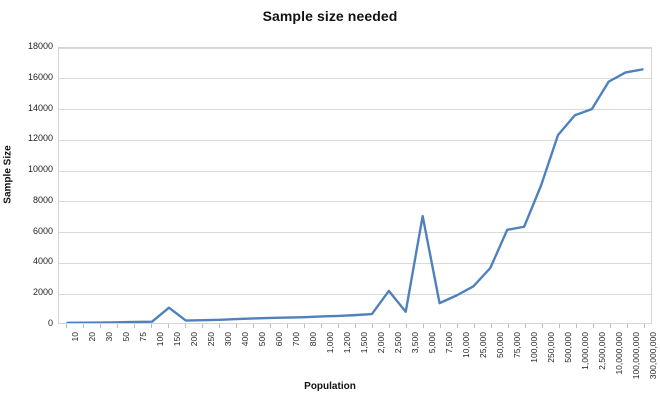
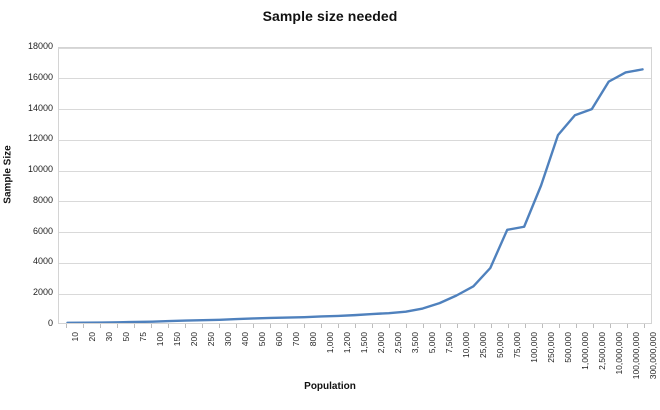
150: 1000 -> 100
2,500: 2100 -> 600
5,000: 7000 -> 900
